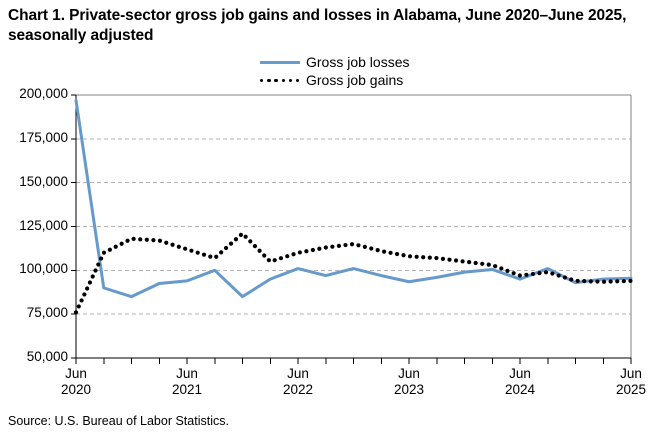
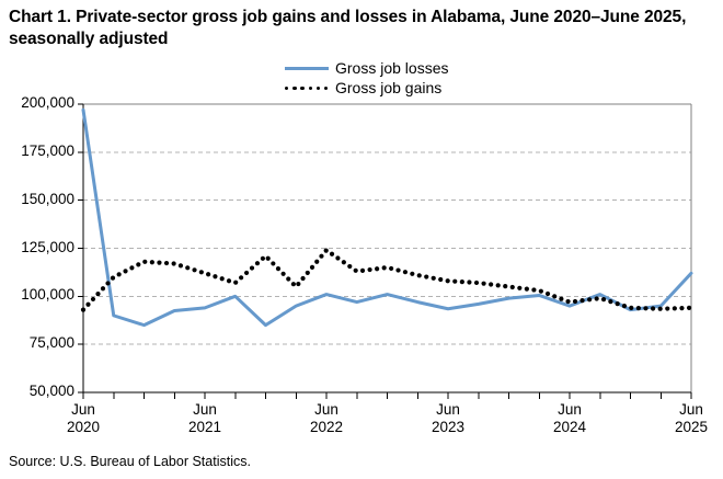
Gross job gains/Jun 2020: 76000 -> 93000
Gross job gains/Jun 2022: 110000 -> 124000
Gross job losses/Jun 2025: 96000 -> 112000
